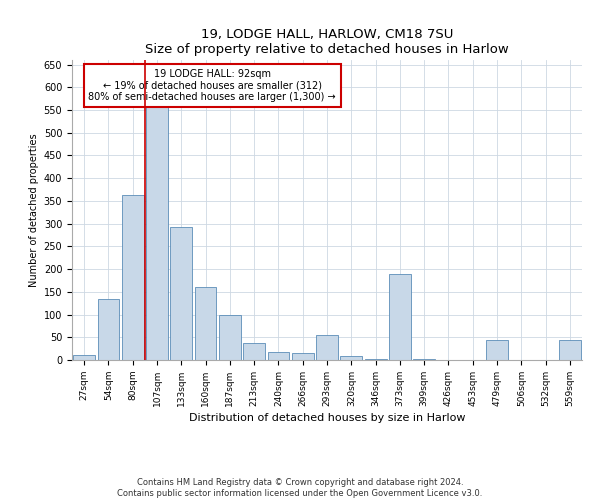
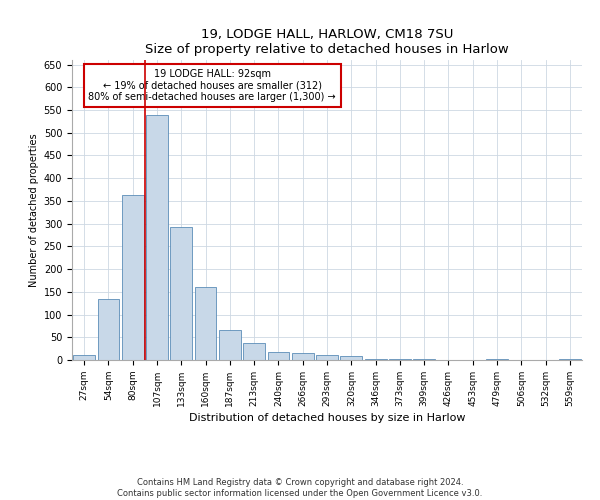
107sqm: 560 -> 538
187sqm: 100 -> 67
293sqm: 55 -> 10
373sqm: 190 -> 2
479sqm: 45 -> 3
559sqm: 45 -> 3
